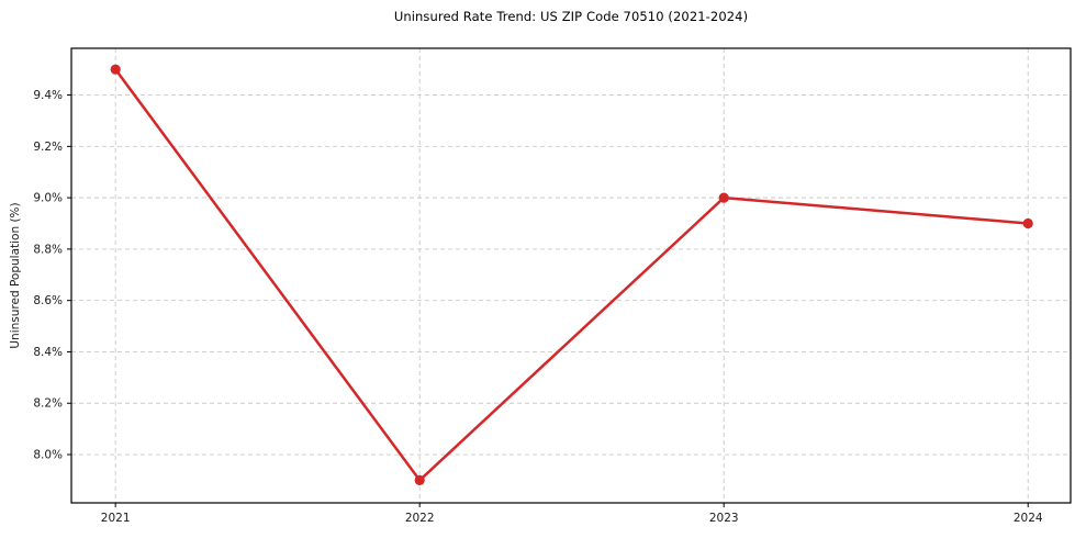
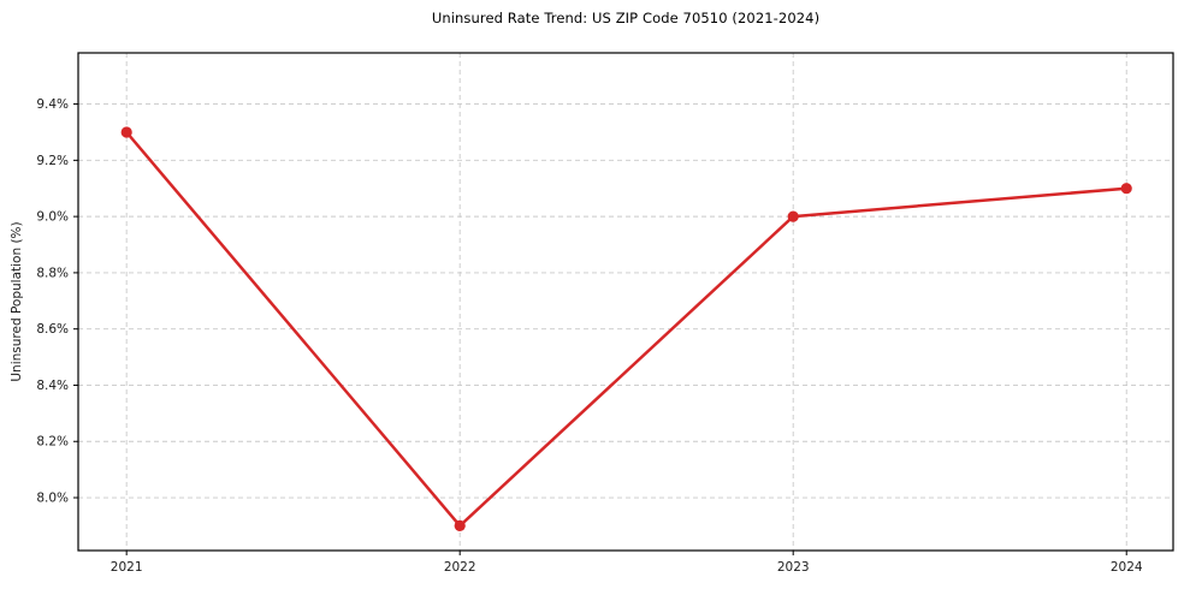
2021: 9.5% -> 9.3%
2024: 8.9% -> 9.1%
